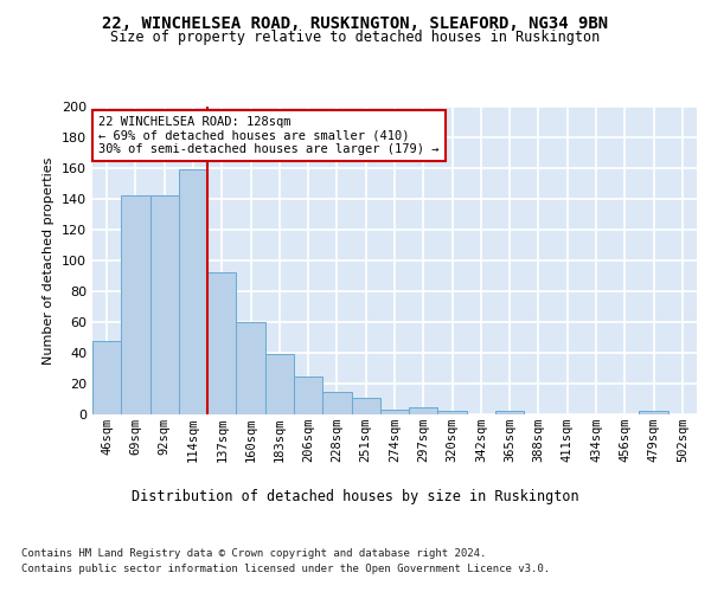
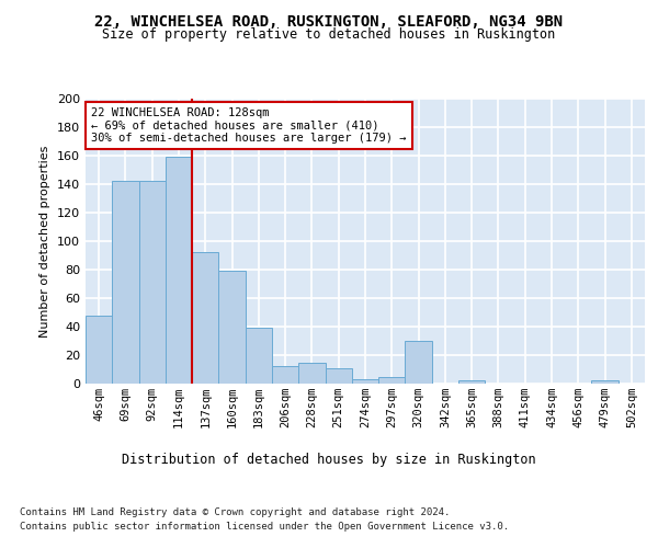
160sqm: 60 -> 79
206sqm: 25 -> 12
320sqm: 2 -> 30
